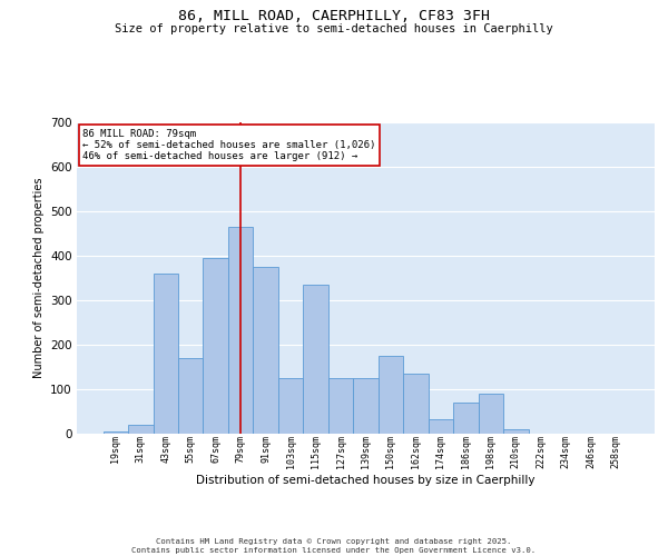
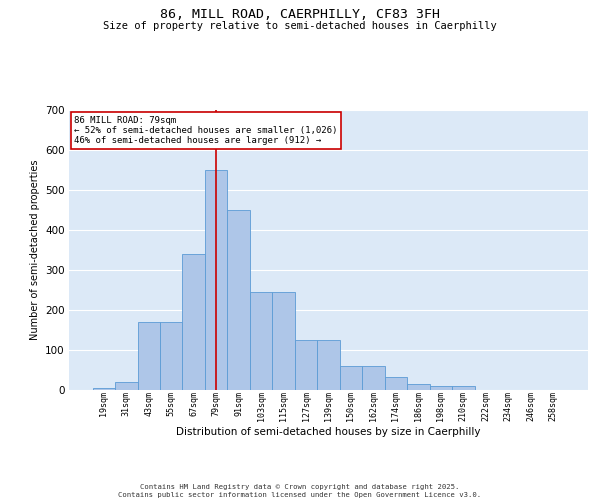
43sqm: 360 -> 170
67sqm: 395 -> 340
79sqm: 465 -> 550
91sqm: 375 -> 450
103sqm: 125 -> 245
115sqm: 335 -> 245
150sqm: 175 -> 60
162sqm: 135 -> 60
186sqm: 70 -> 14
198sqm: 90 -> 10
